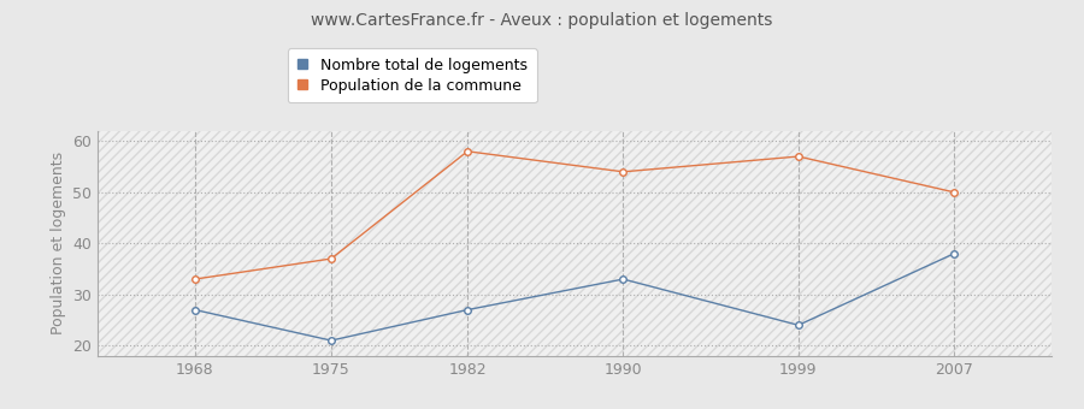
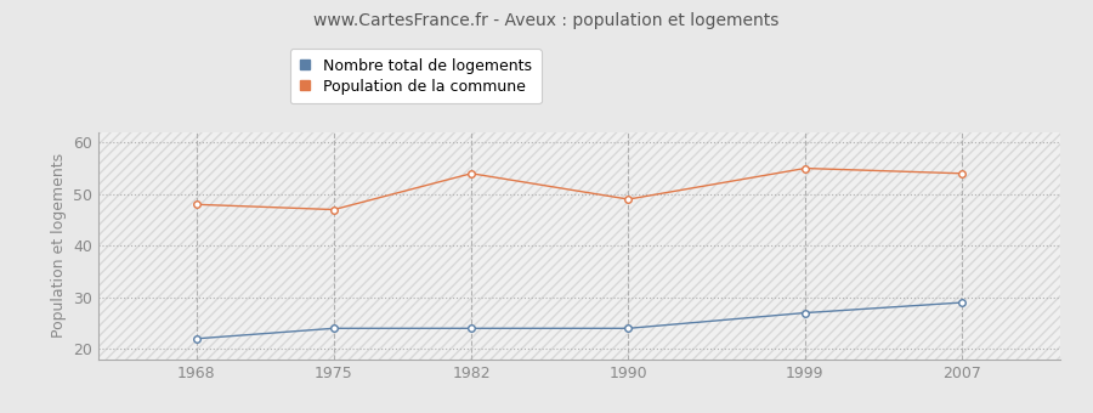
Nombre total de logements/1968: 27 -> 22
Population de la commune/1968: 33 -> 48
Nombre total de logements/1975: 21 -> 24
Population de la commune/1975: 37 -> 47
Nombre total de logements/1982: 27 -> 24
Population de la commune/1982: 58 -> 54
Nombre total de logements/1990: 33 -> 24
Population de la commune/1990: 54 -> 49
Nombre total de logements/1999: 24 -> 27
Population de la commune/1999: 57 -> 55
Nombre total de logements/2007: 38 -> 29
Population de la commune/2007: 50 -> 54
